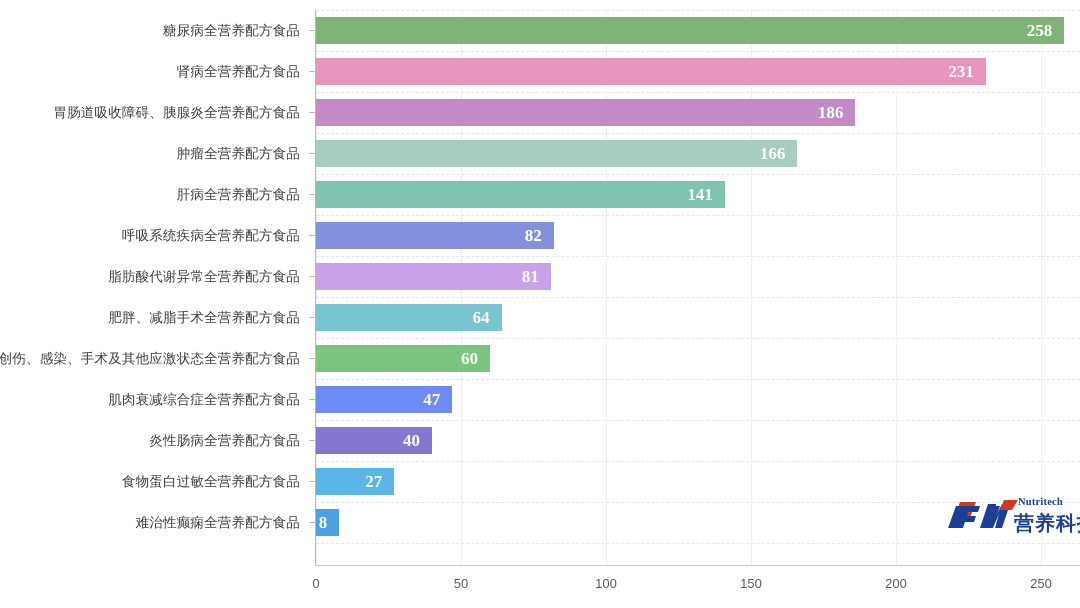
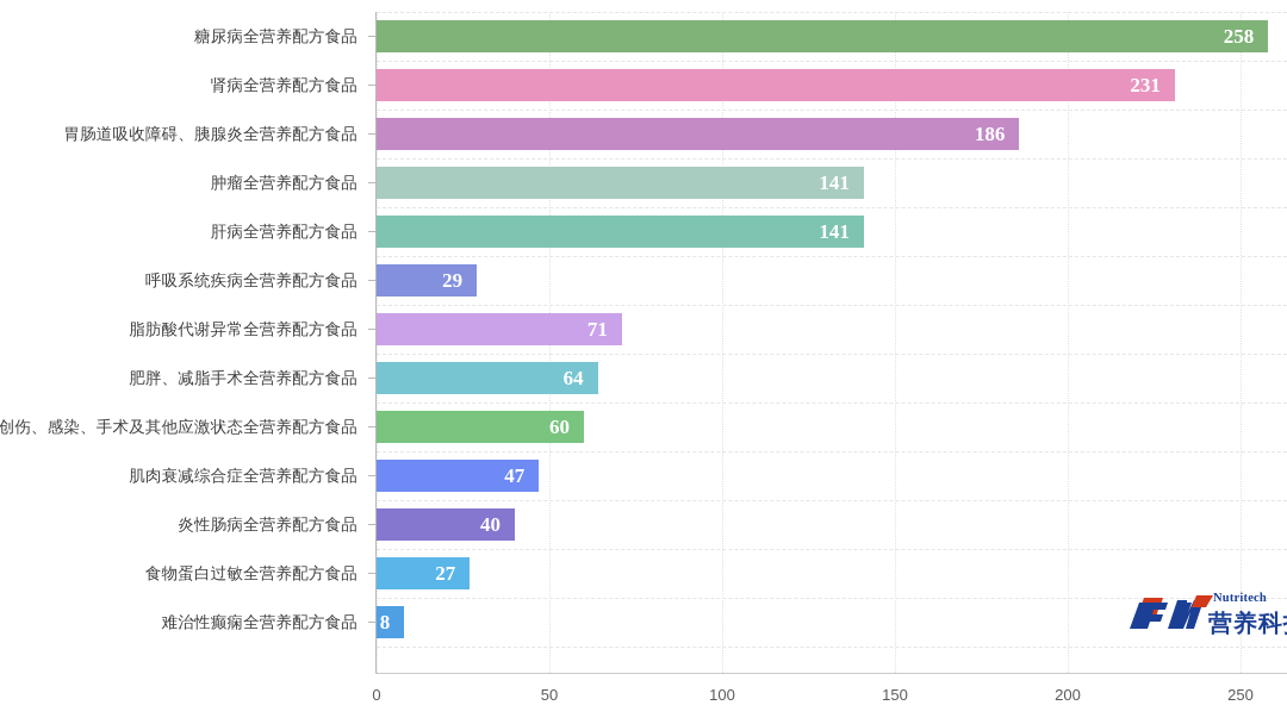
肿瘤全营养配方食品: 166 -> 141
呼吸系统疾病全营养配方食品: 82 -> 29
脂肪酸代谢异常全营养配方食品: 81 -> 71
